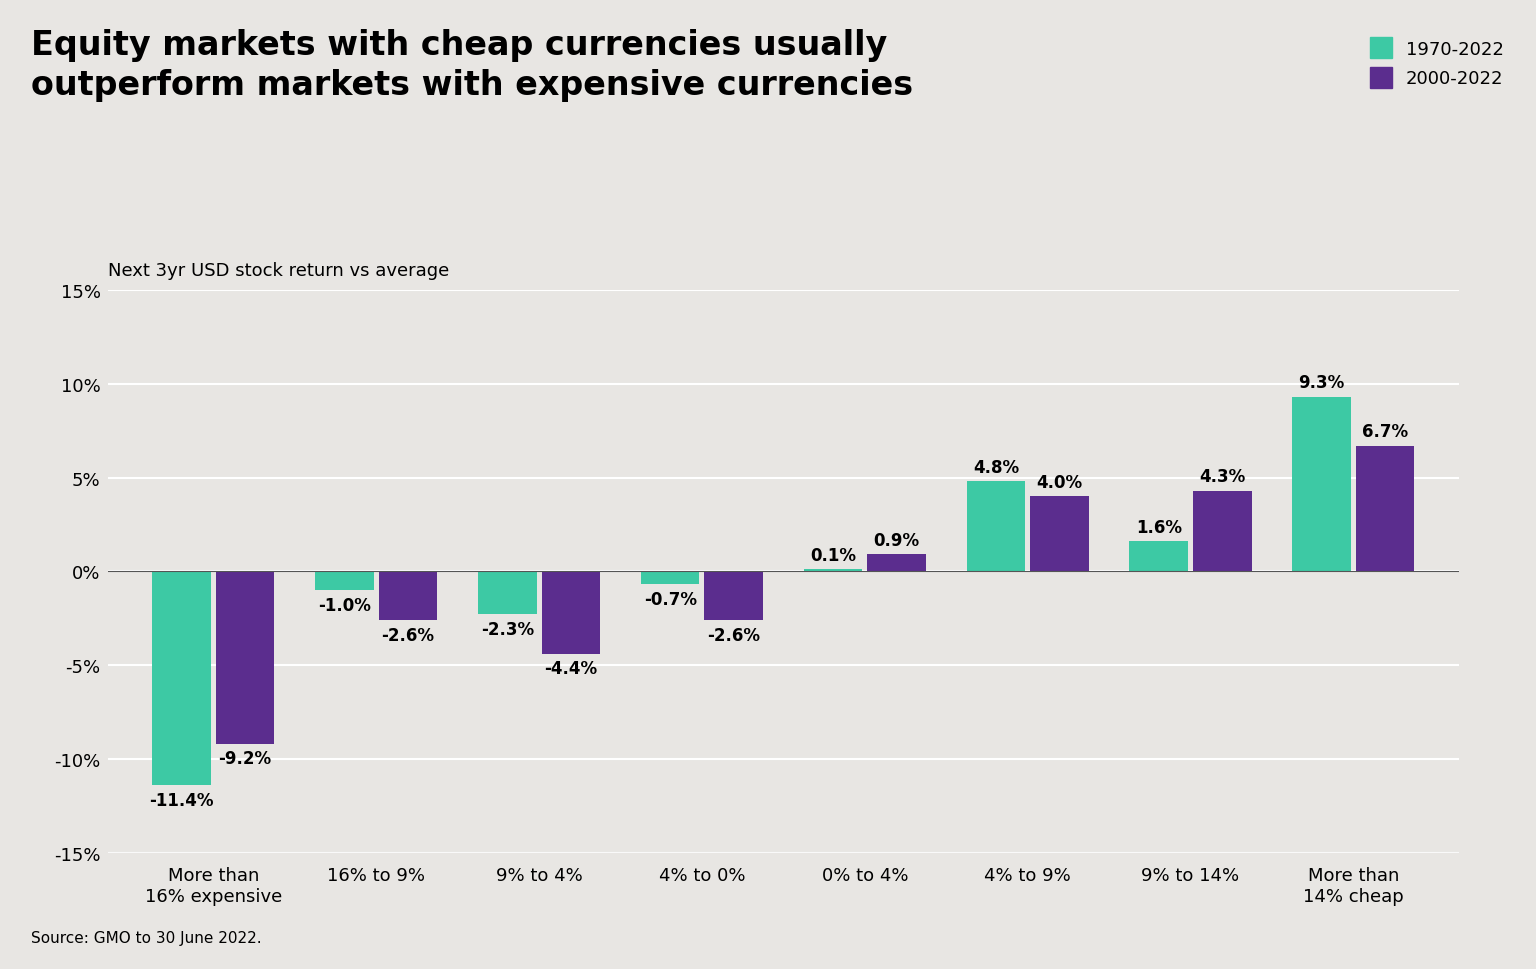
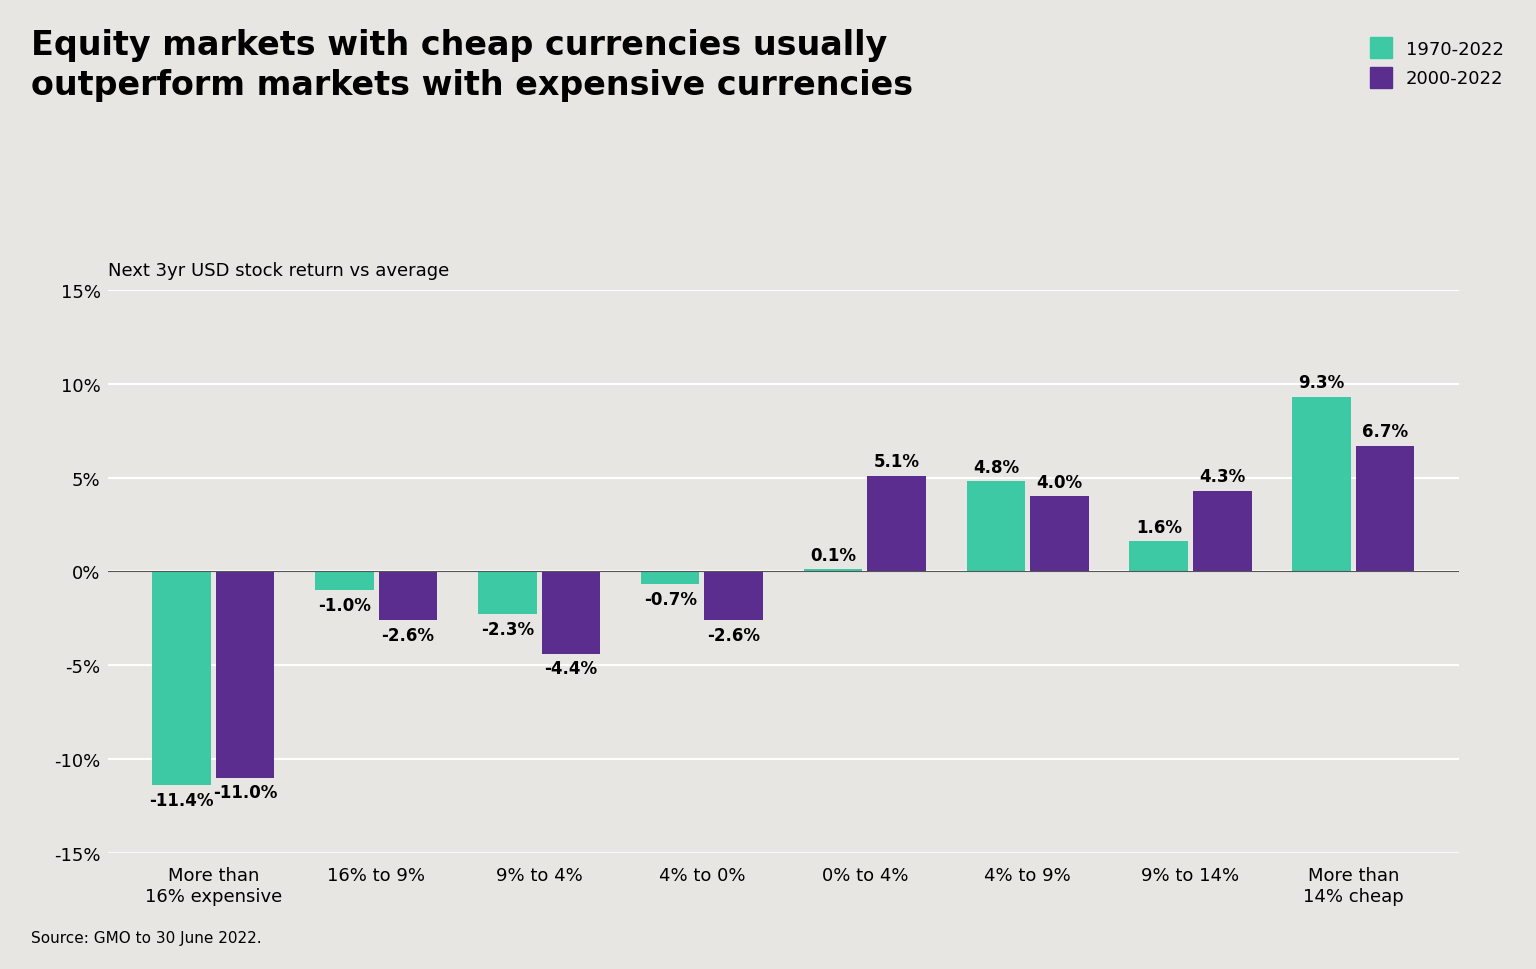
2000-2022/More than 16% expensive: -9.2% -> -11.0%
2000-2022/0% to 4%: 0.9% -> 5.1%
